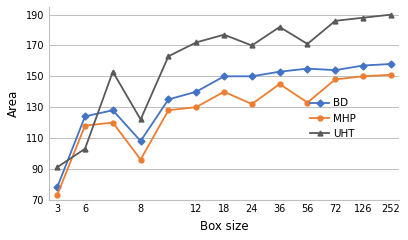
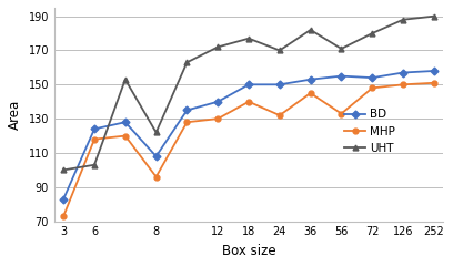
BD/3: 78 -> 83
UHT/3: 91 -> 100
UHT/72: 186 -> 180
